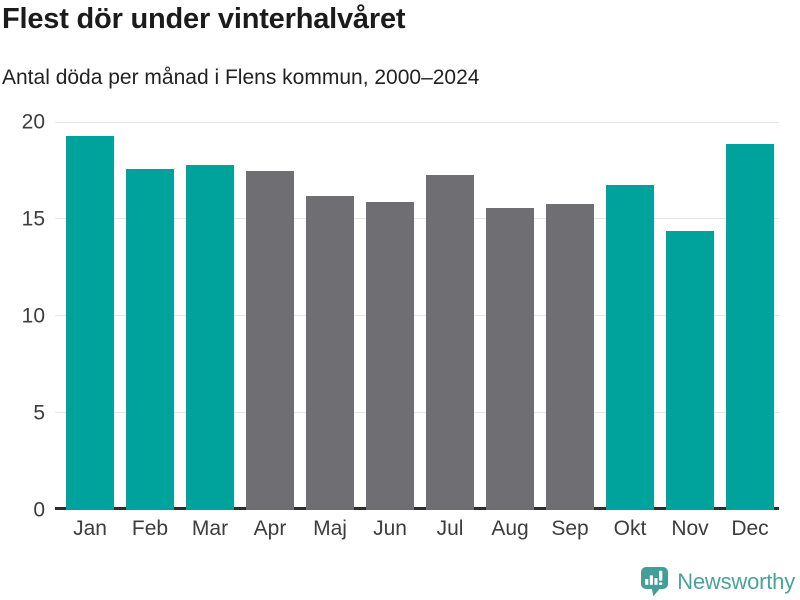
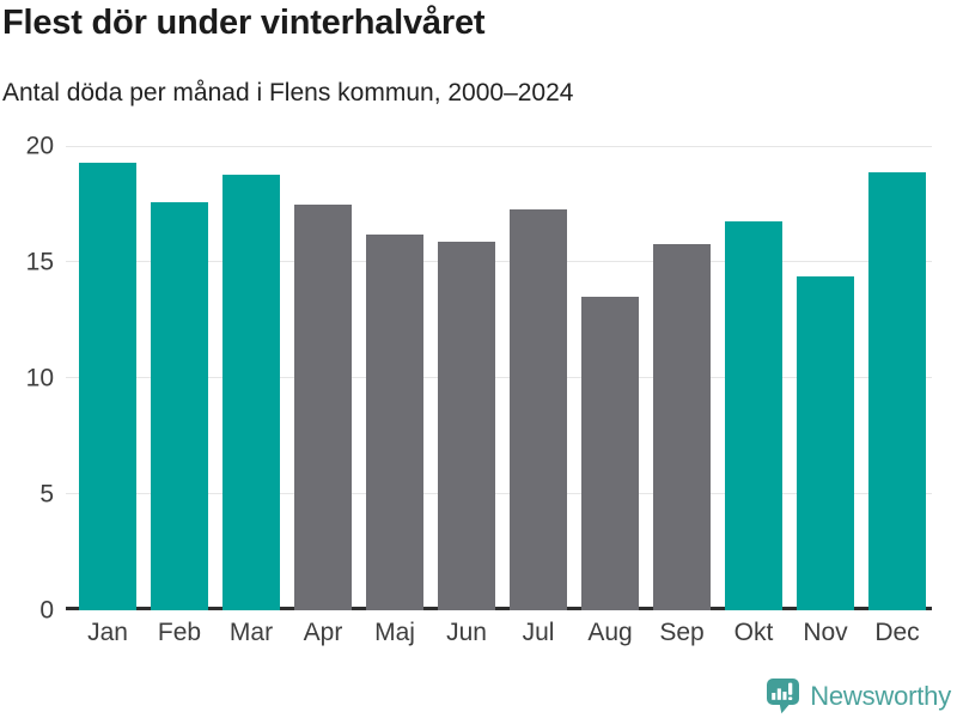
Mar: 17.8 -> 18.8
Aug: 15.6 -> 13.5
